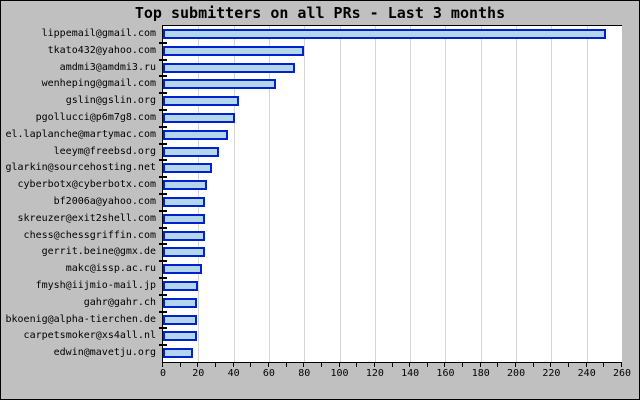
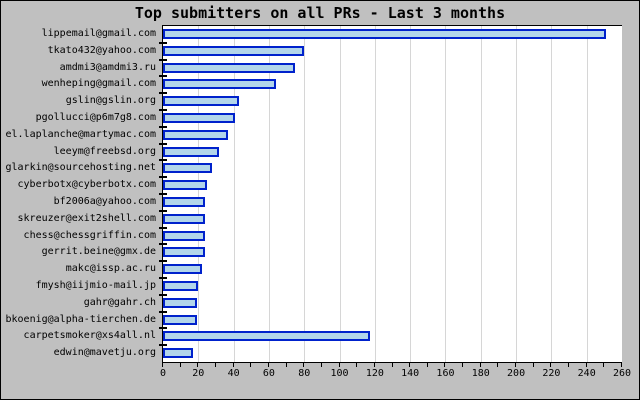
carpetsmoker@xs4all.nl: 19 -> 117
